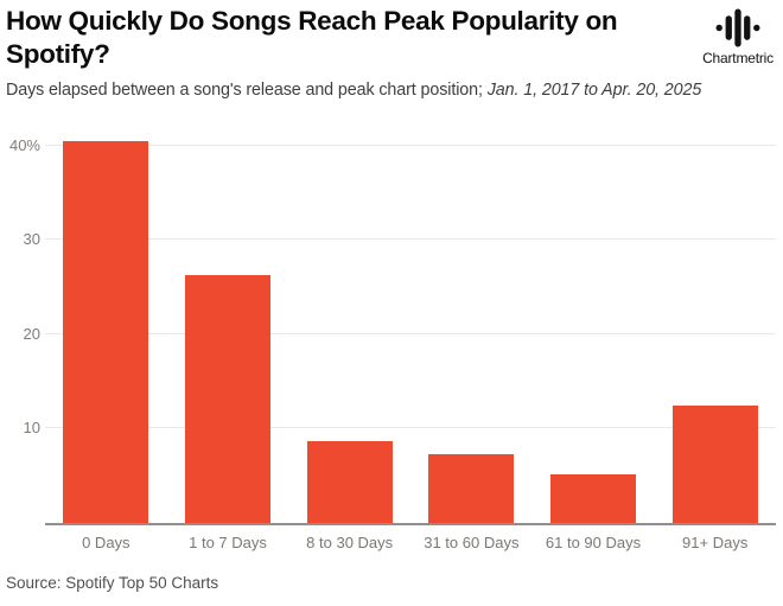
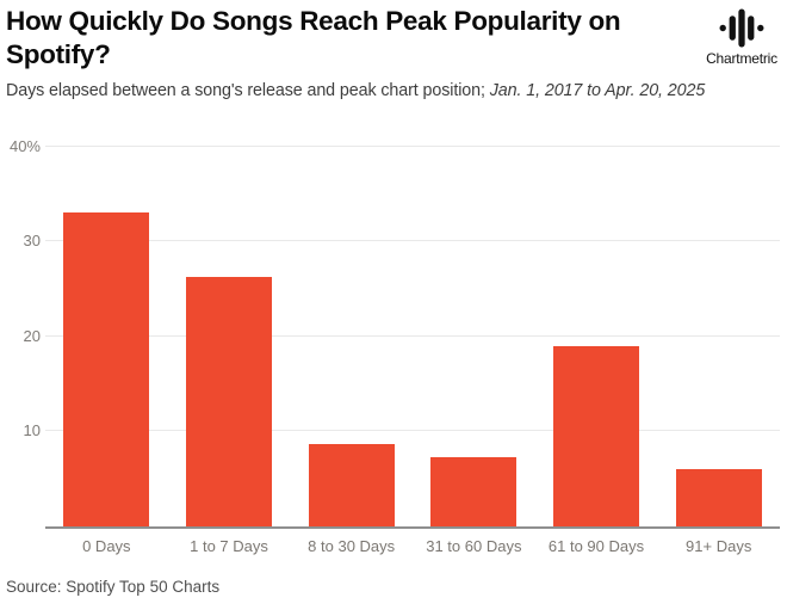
0 Days: 40% -> 33%
61 to 90 Days: 5% -> 19%
91+ Days: 12% -> 6%
